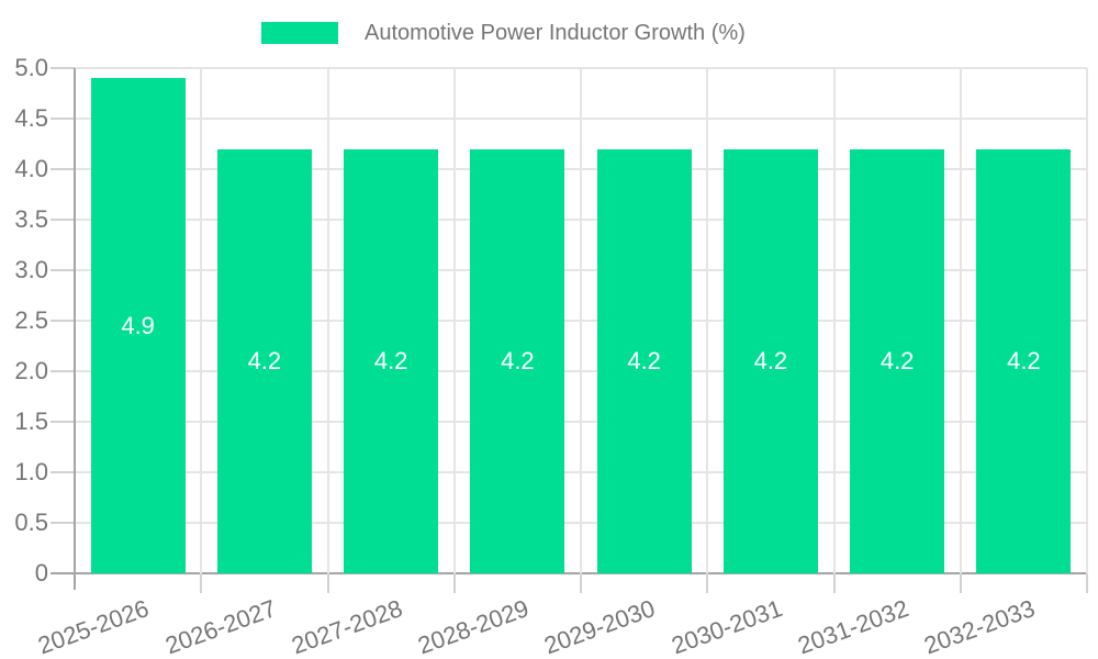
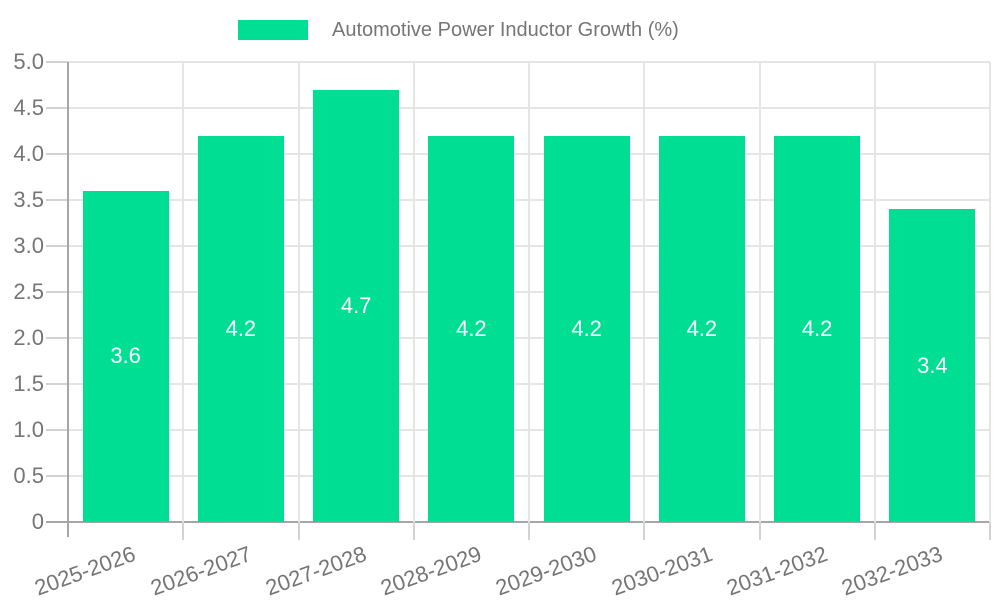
2025-2026: 4.9 -> 3.6
2027-2028: 4.2 -> 4.7
2032-2033: 4.2 -> 3.4
